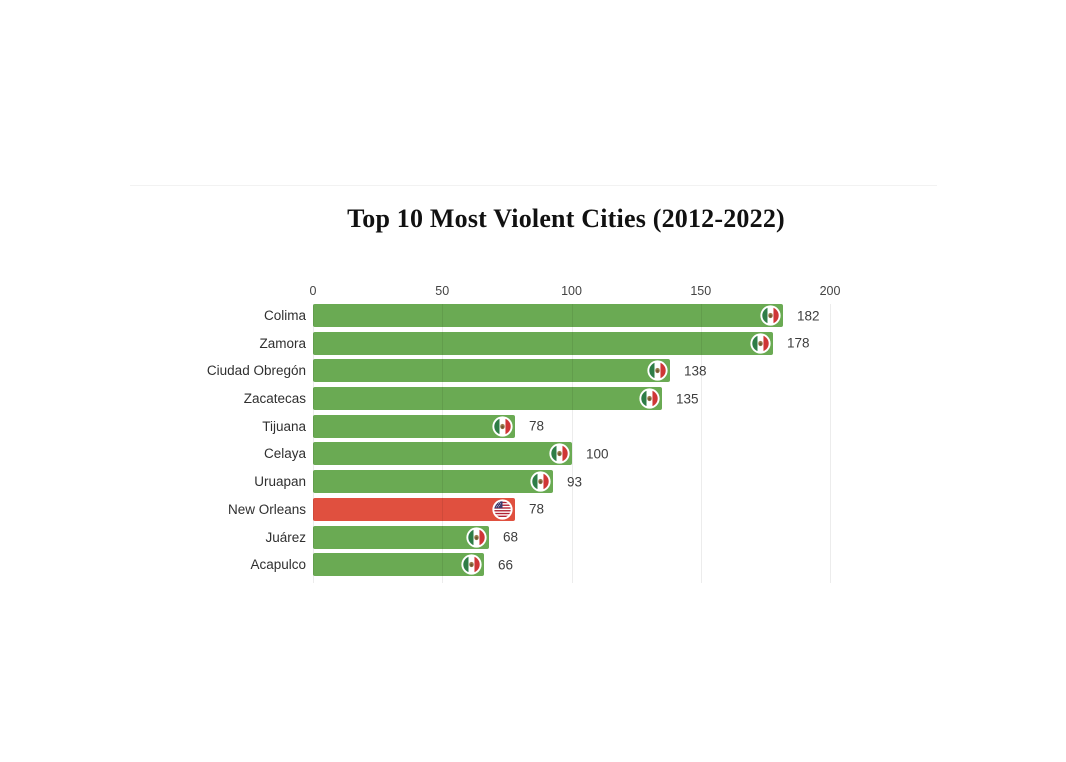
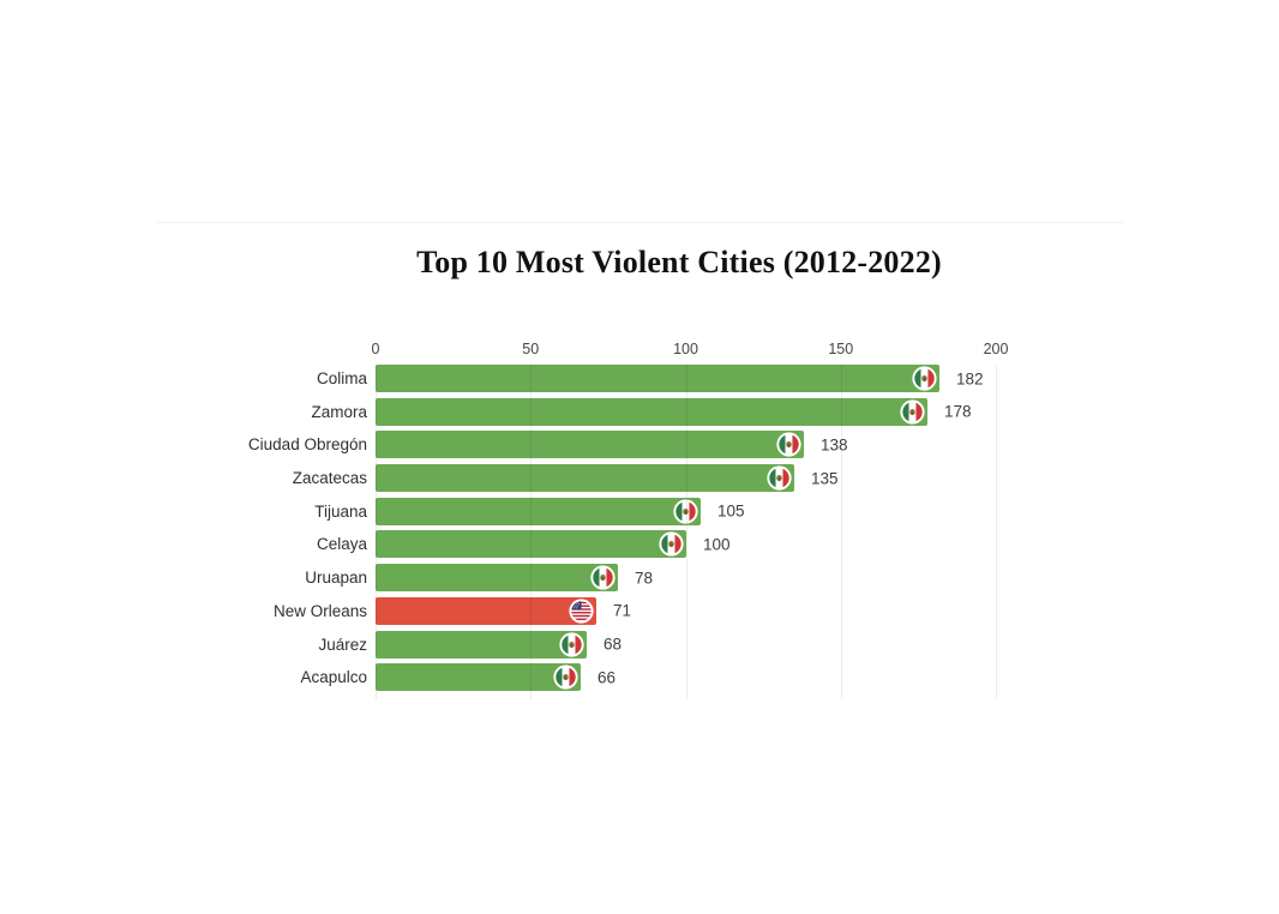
Tijuana: 78 -> 105
Uruapan: 93 -> 78
New Orleans: 78 -> 71
